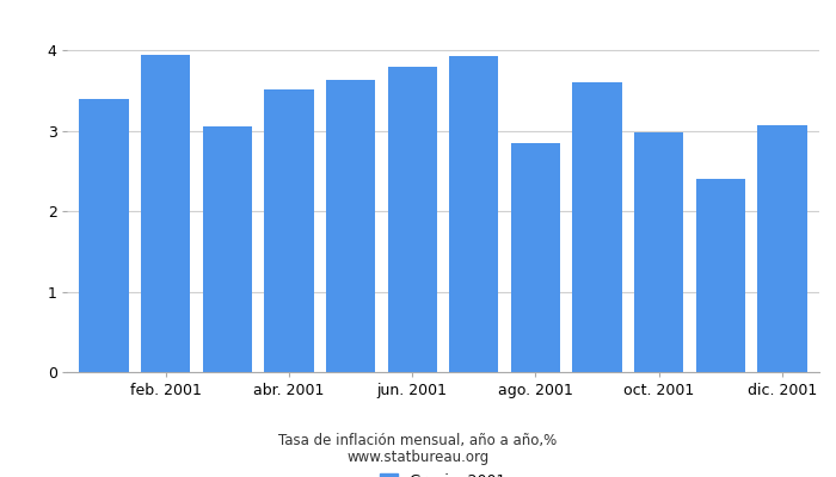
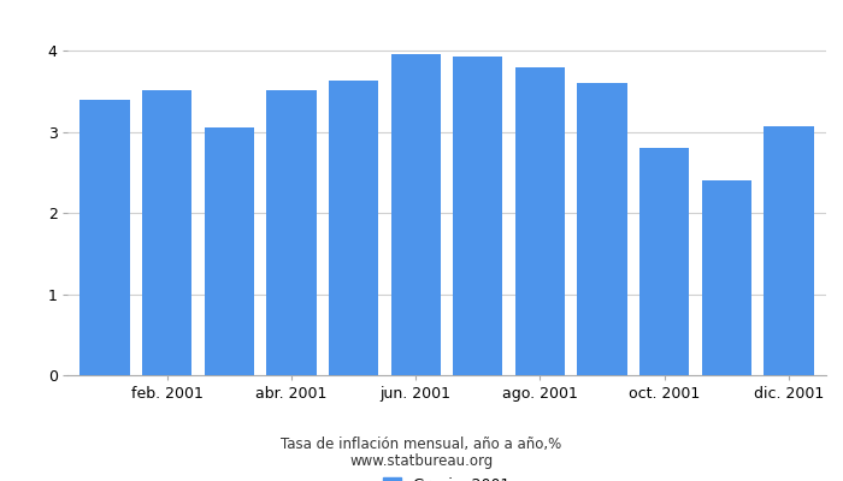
feb. 2001: 3.94 -> 3.52
jun. 2001: 3.80 -> 3.95
ago. 2001: 2.84 -> 3.79
oct. 2001: 2.98 -> 2.80
